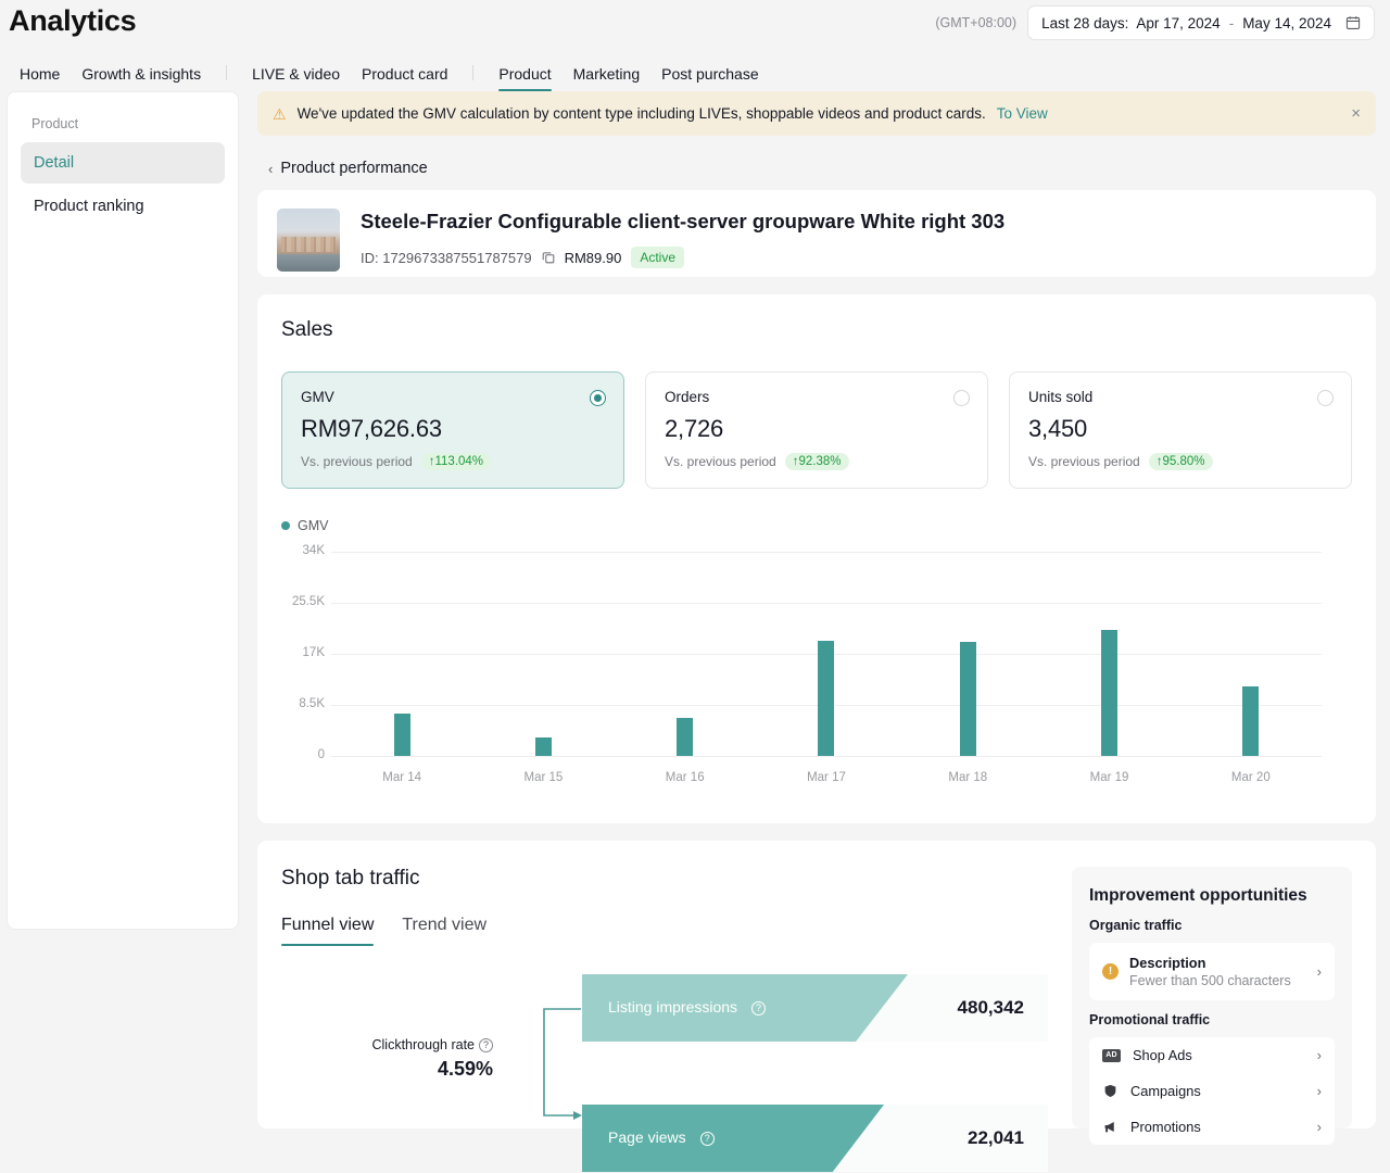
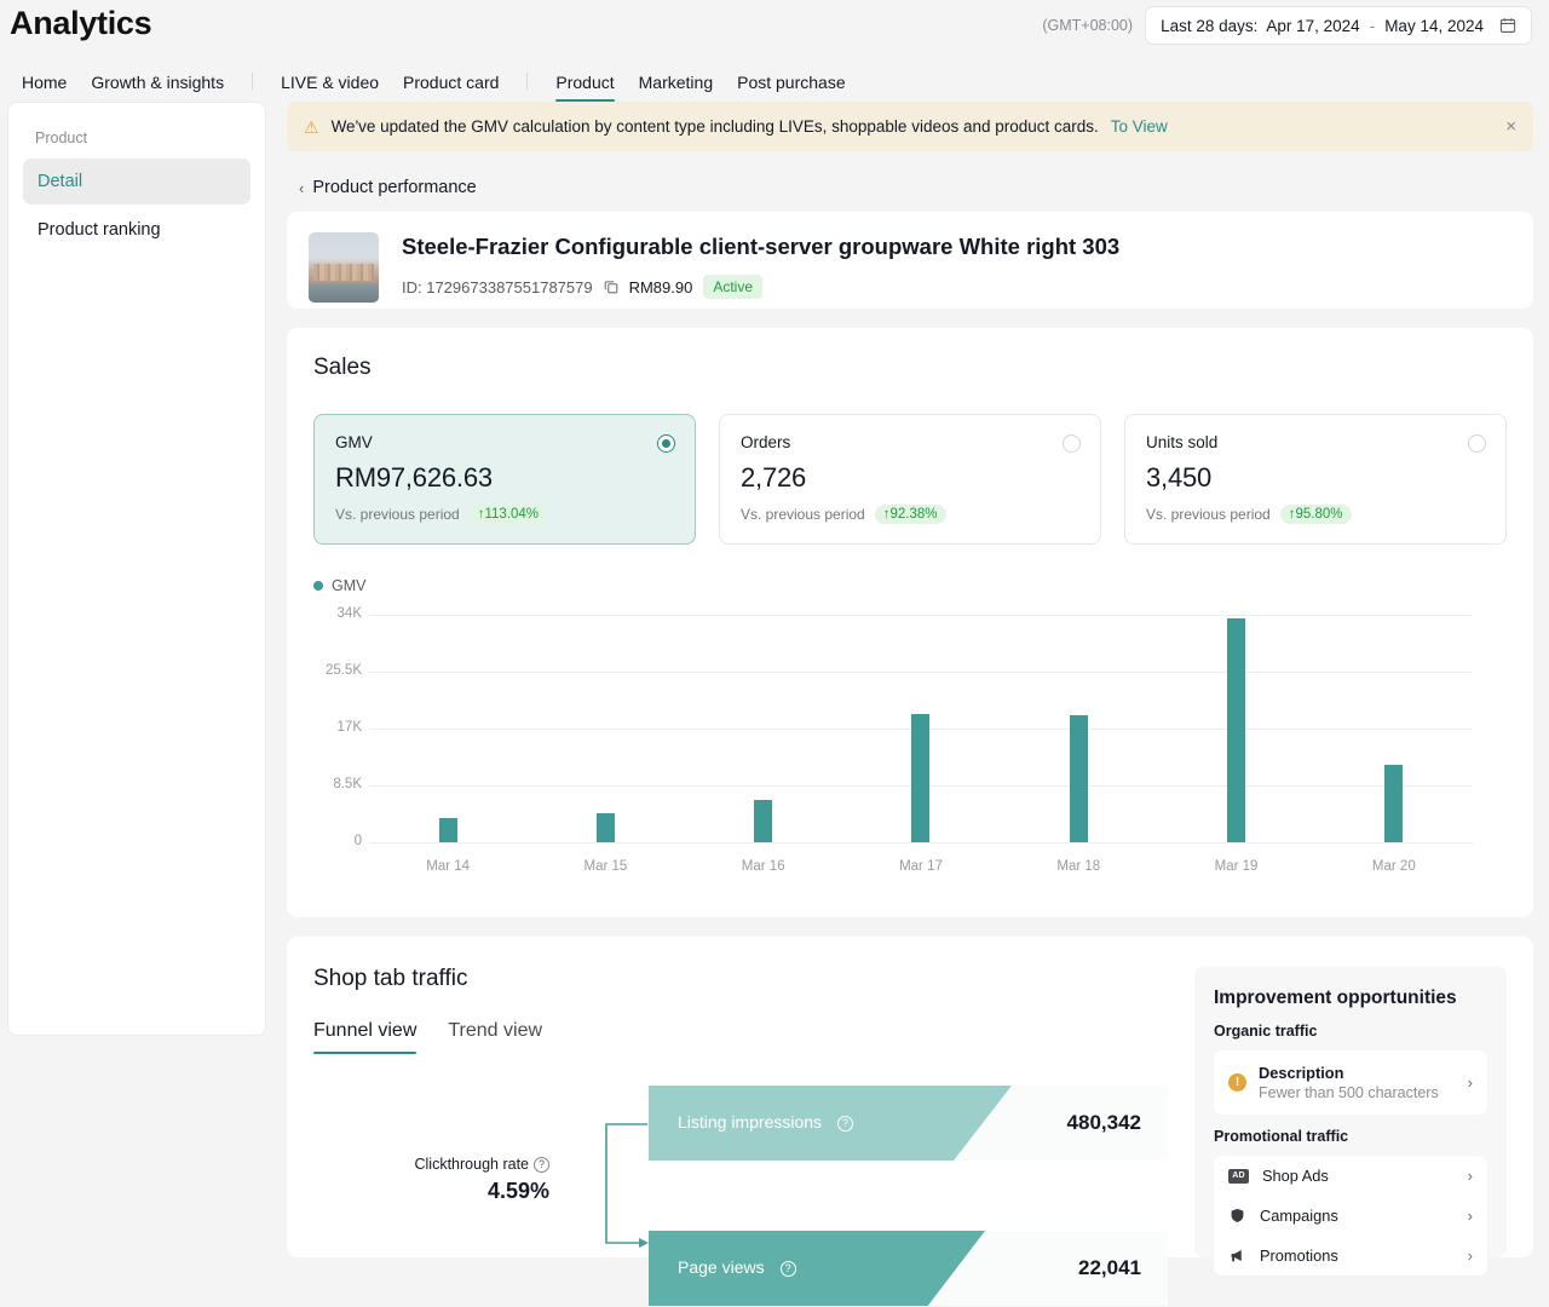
Mar 14: 7K -> 4K
Mar 15: 3K -> 4K
Mar 19: 21K -> 33K
